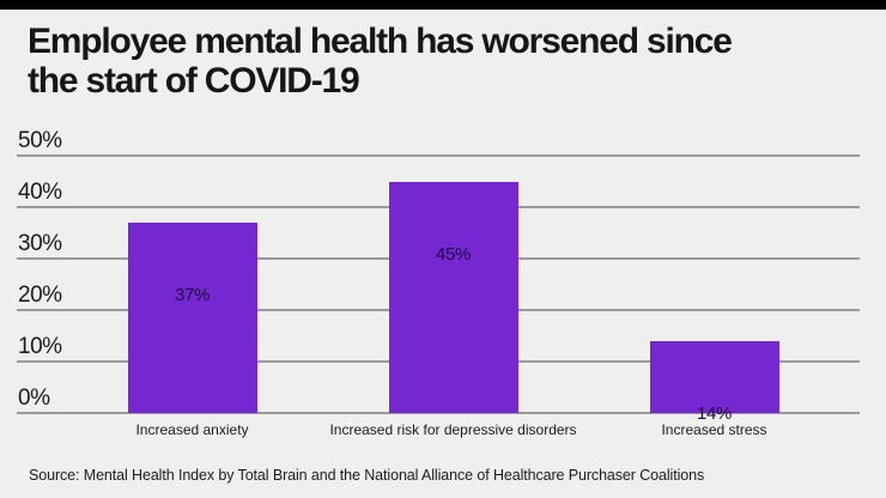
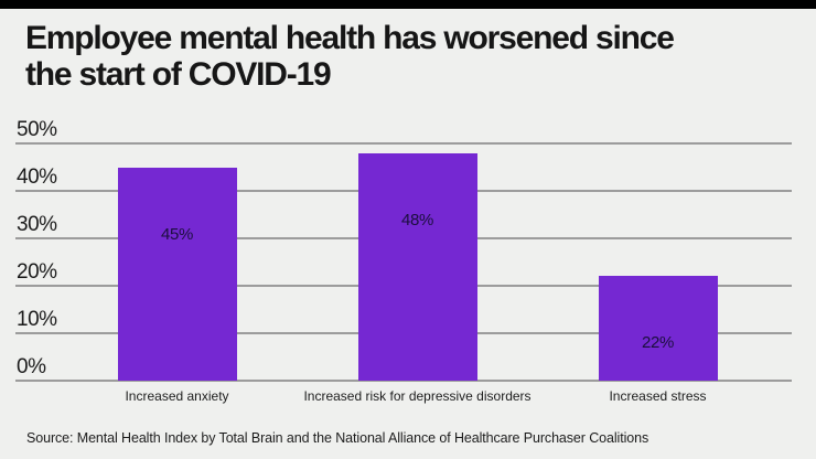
Increased anxiety: 37% -> 45%
Increased risk for depressive disorders: 45% -> 48%
Increased stress: 14% -> 22%
